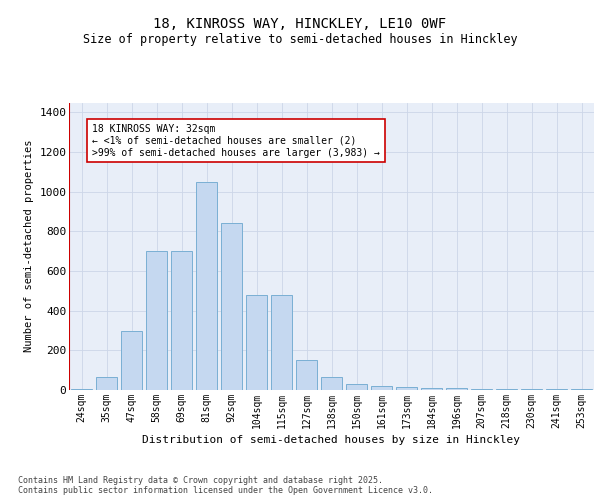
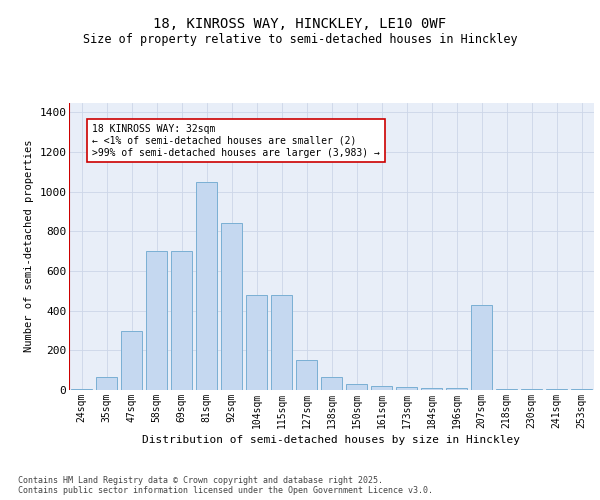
207sqm: 10 -> 430
